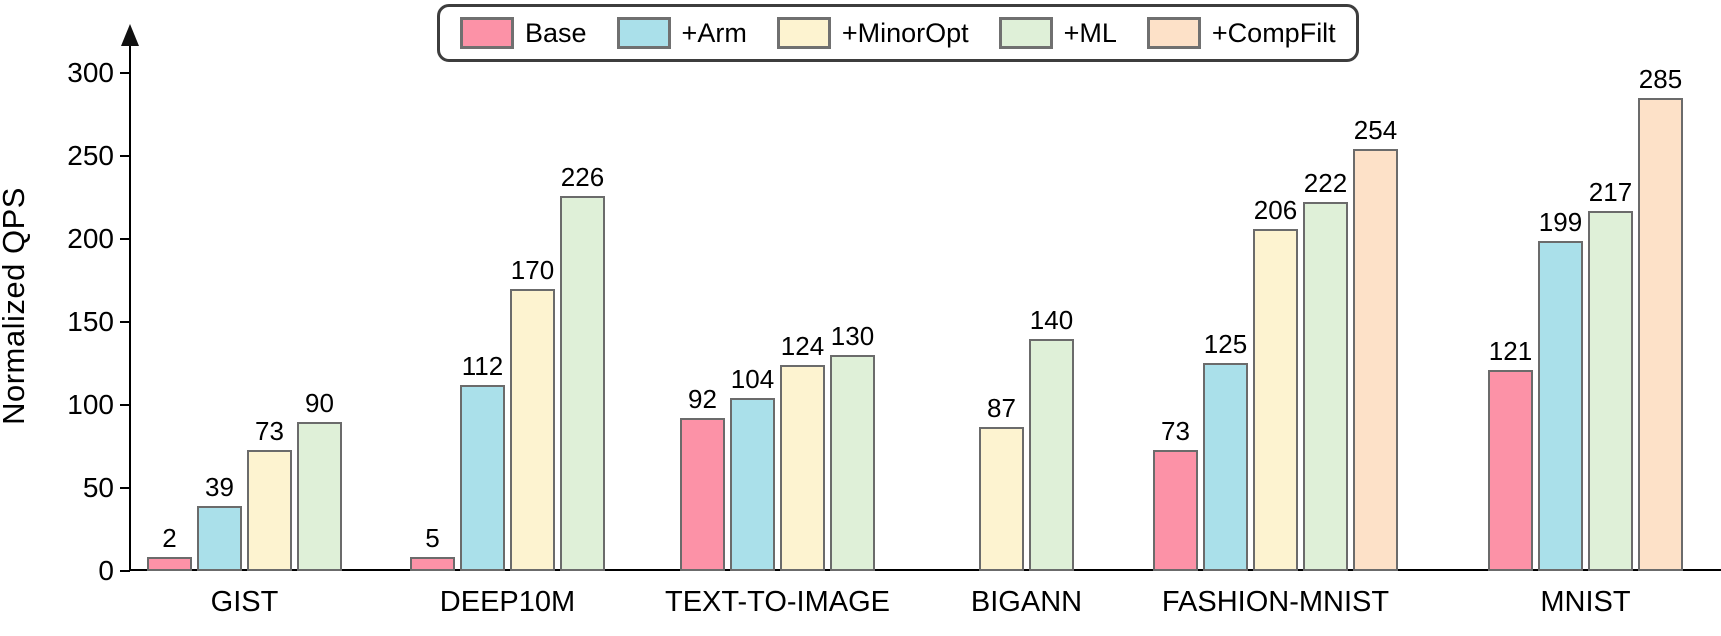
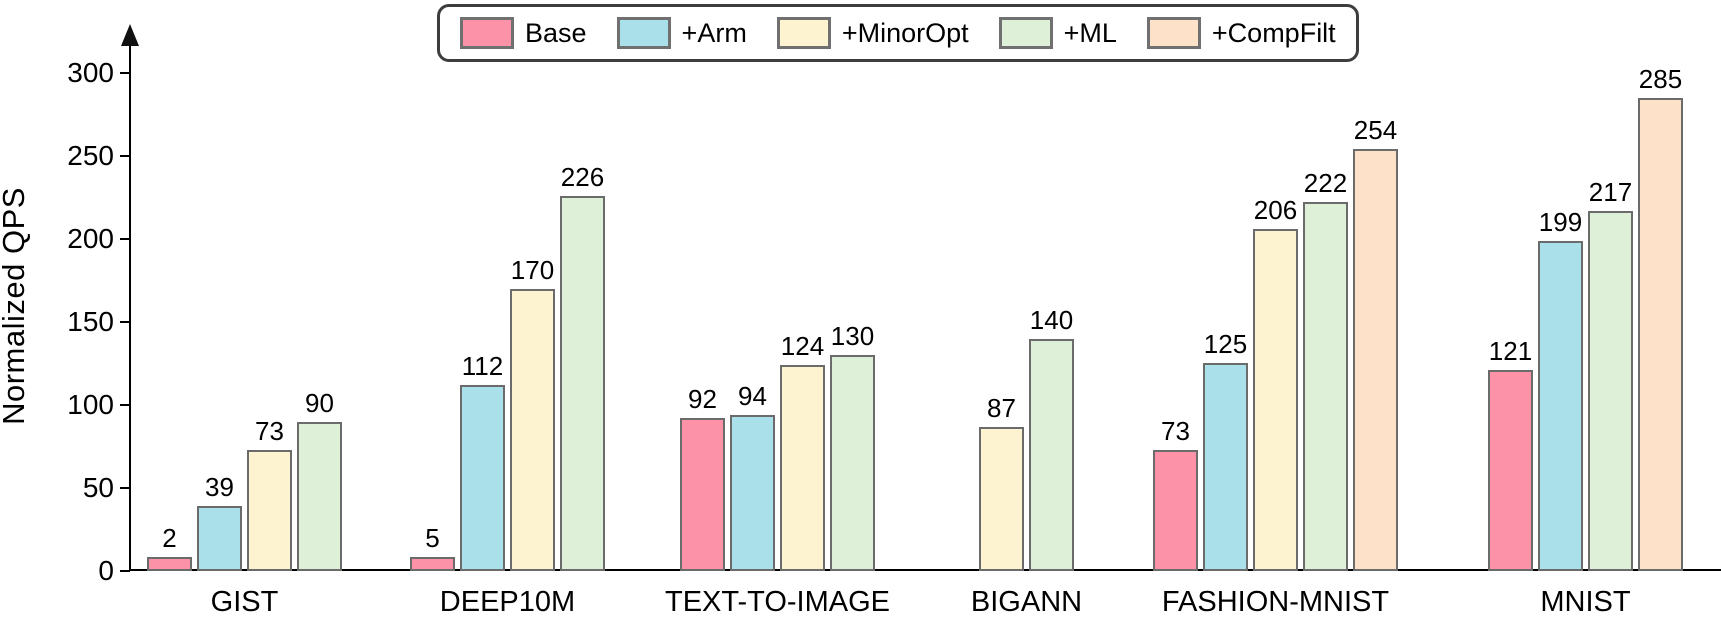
+Arm/TEXT-TO-IMAGE: 104 -> 94
